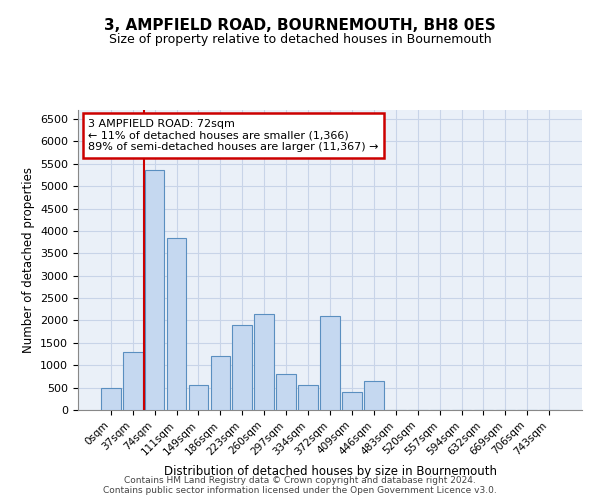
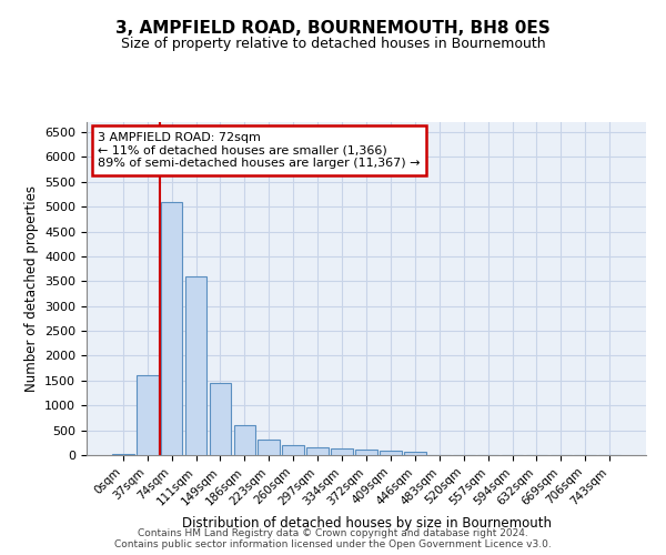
0sqm: 500 -> 30
37sqm: 1300 -> 1600
74sqm: 5350 -> 5100
111sqm: 3850 -> 3600
149sqm: 550 -> 1450
186sqm: 1200 -> 600
223sqm: 1900 -> 310
260sqm: 2150 -> 200
297sqm: 800 -> 160
334sqm: 550 -> 130
372sqm: 2100 -> 120
409sqm: 400 -> 100
446sqm: 650 -> 80
